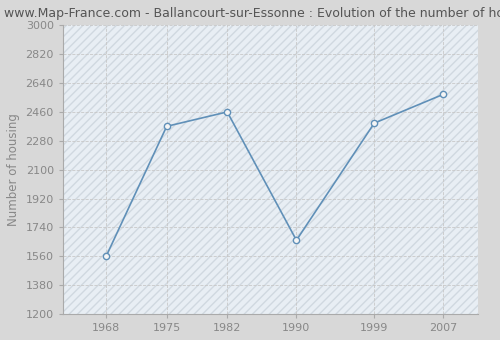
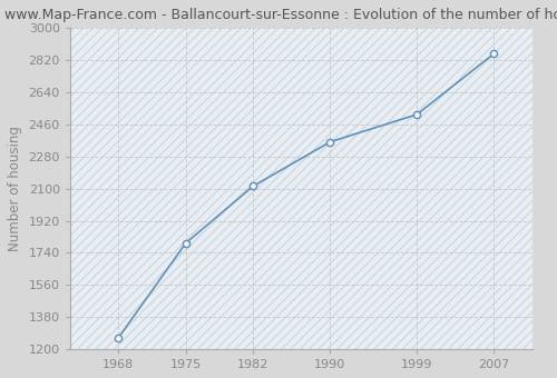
1968: 1560 -> 1260
1975: 2370 -> 1790
1982: 2460 -> 2110
1990: 1660 -> 2360
1999: 2390 -> 2520
2007: 2570 -> 2860
